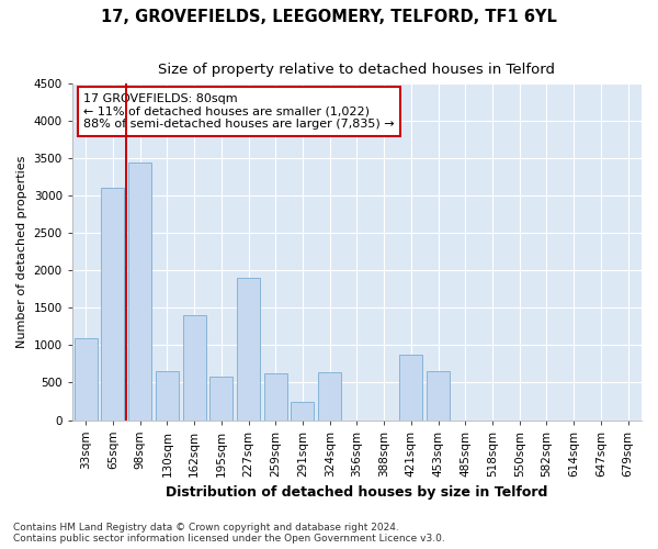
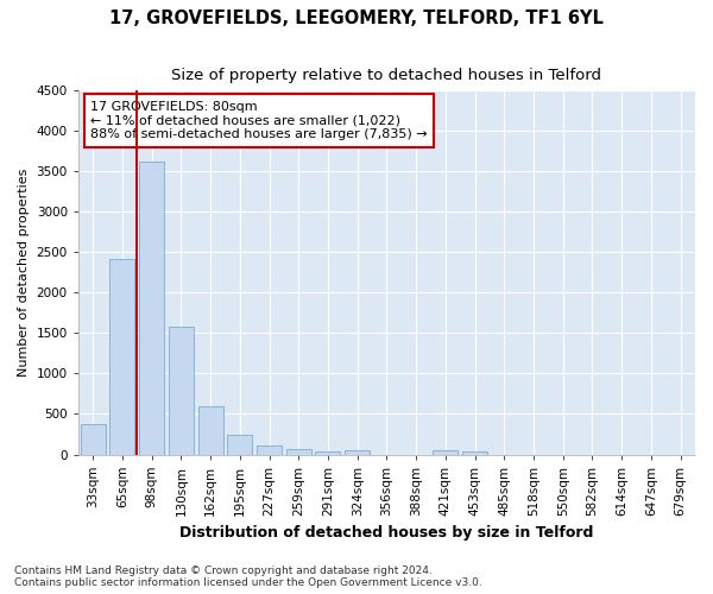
33sqm: 1100 -> 380
65sqm: 3100 -> 2420
98sqm: 3440 -> 3620
130sqm: 660 -> 1580
162sqm: 1400 -> 600
195sqm: 580 -> 240
227sqm: 1900 -> 110
259sqm: 620 -> 60
291sqm: 240 -> 30
324sqm: 640 -> 50
421sqm: 880 -> 50
453sqm: 660 -> 30
